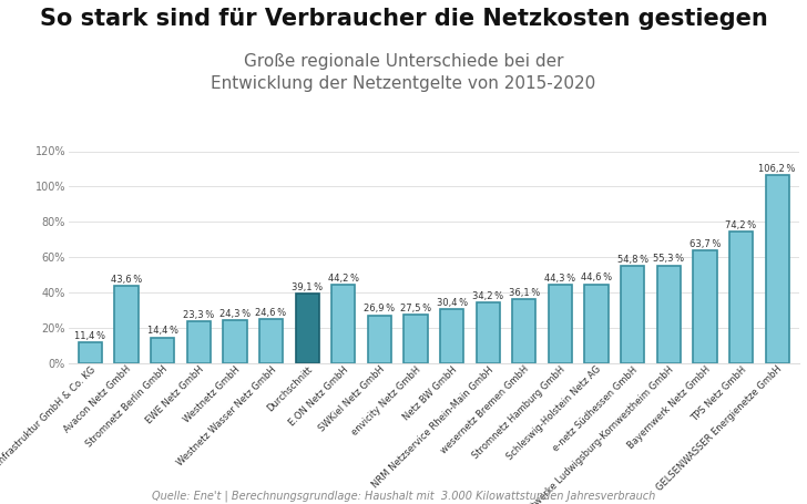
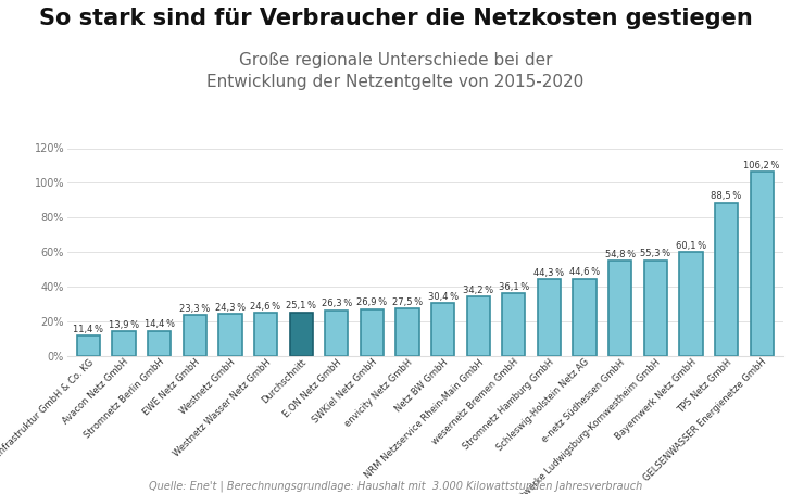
Avacon Netz GmbH: 43,6 -> 13,9
Durchschnitt: 39,1 -> 25,1
E.ON Netz GmbH: 44,2 -> 26,3
Bayernwerk Netz GmbH: 63,7 -> 60,1
TPS Netz GmbH: 74,2 -> 88,5
